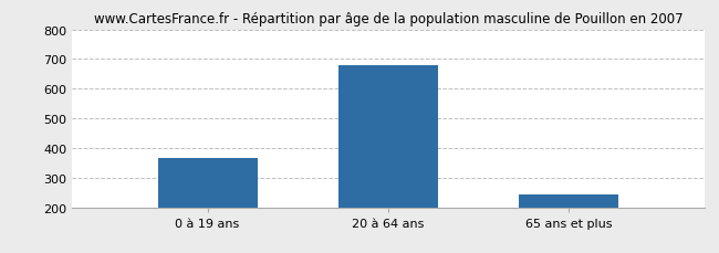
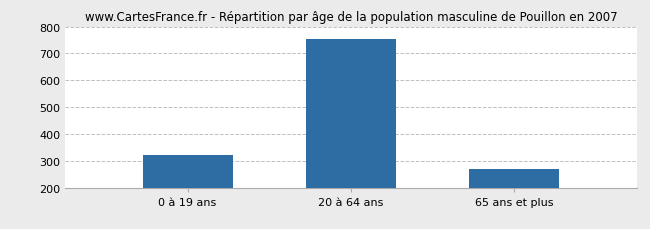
0 à 19 ans: 365 -> 320
20 à 64 ans: 680 -> 755
65 ans et plus: 245 -> 268
